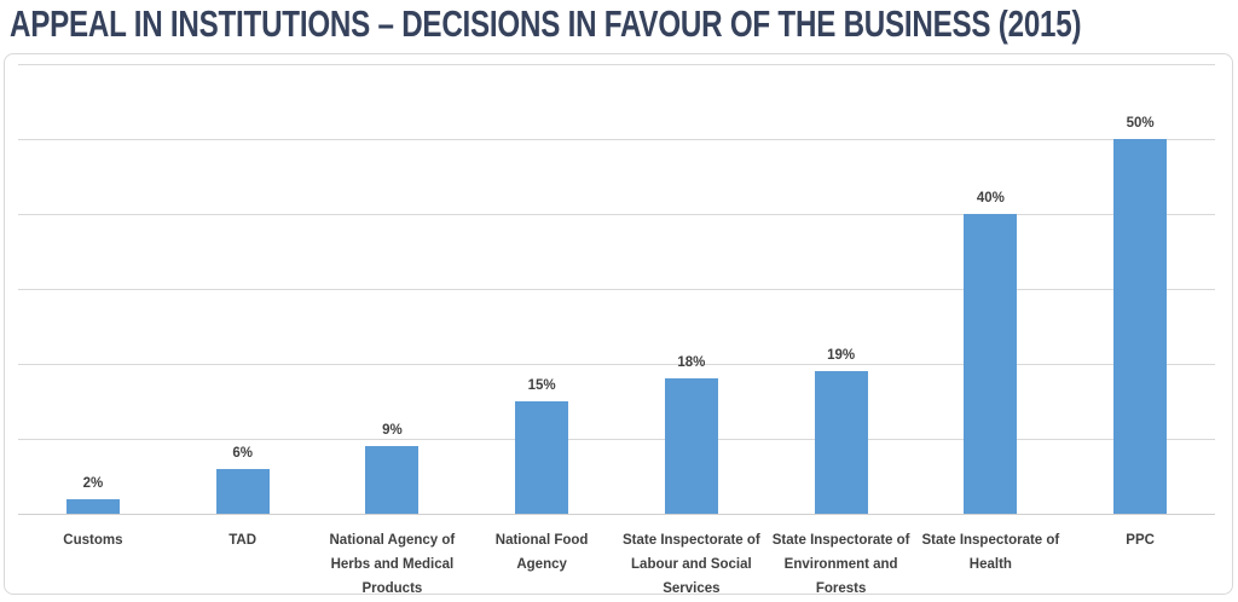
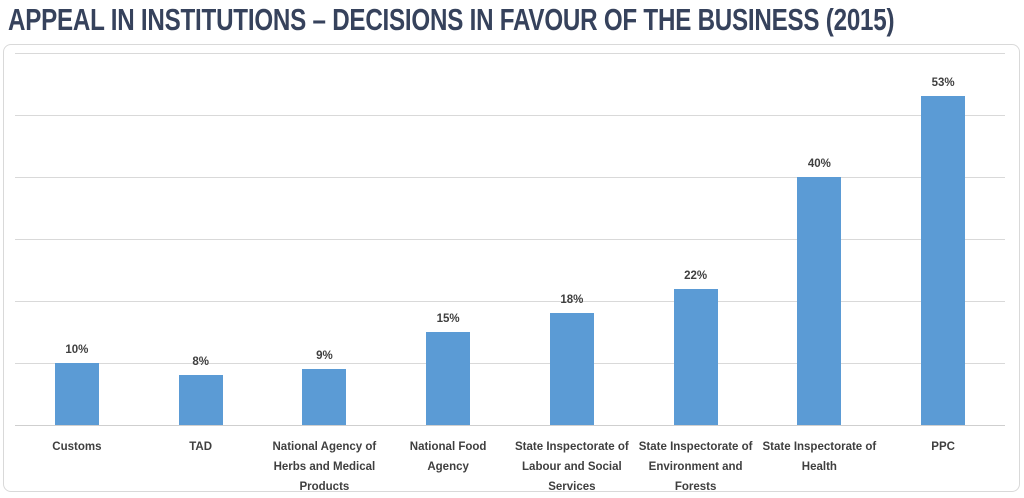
Customs: 2% -> 10%
TAD: 6% -> 8%
State Inspectorate of Environment and Forests: 19% -> 22%
PPC: 50% -> 53%
